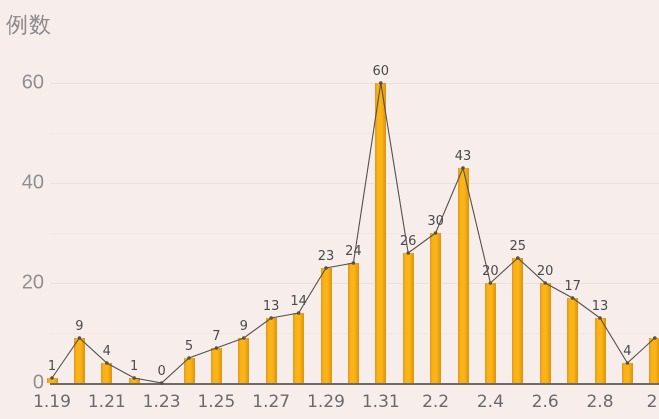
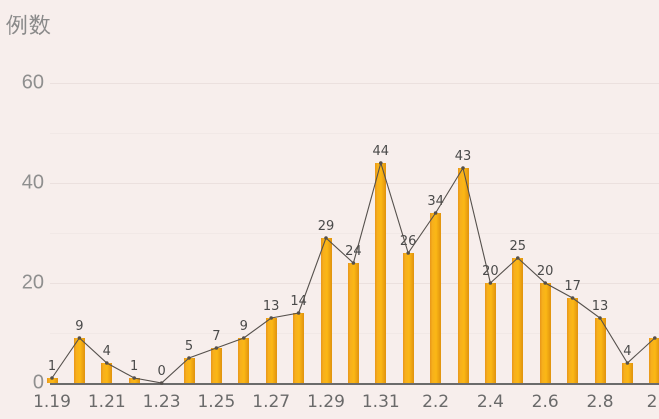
1.29: 23 -> 29
1.31: 60 -> 44
2.2: 30 -> 34
